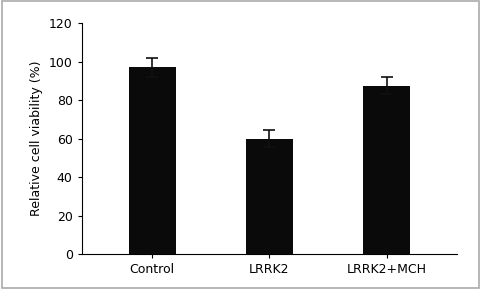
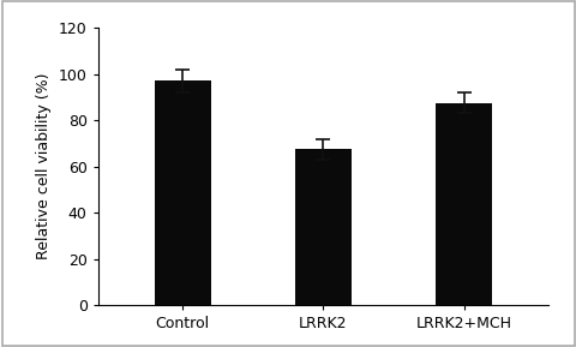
LRRK2: 60 -> 68
